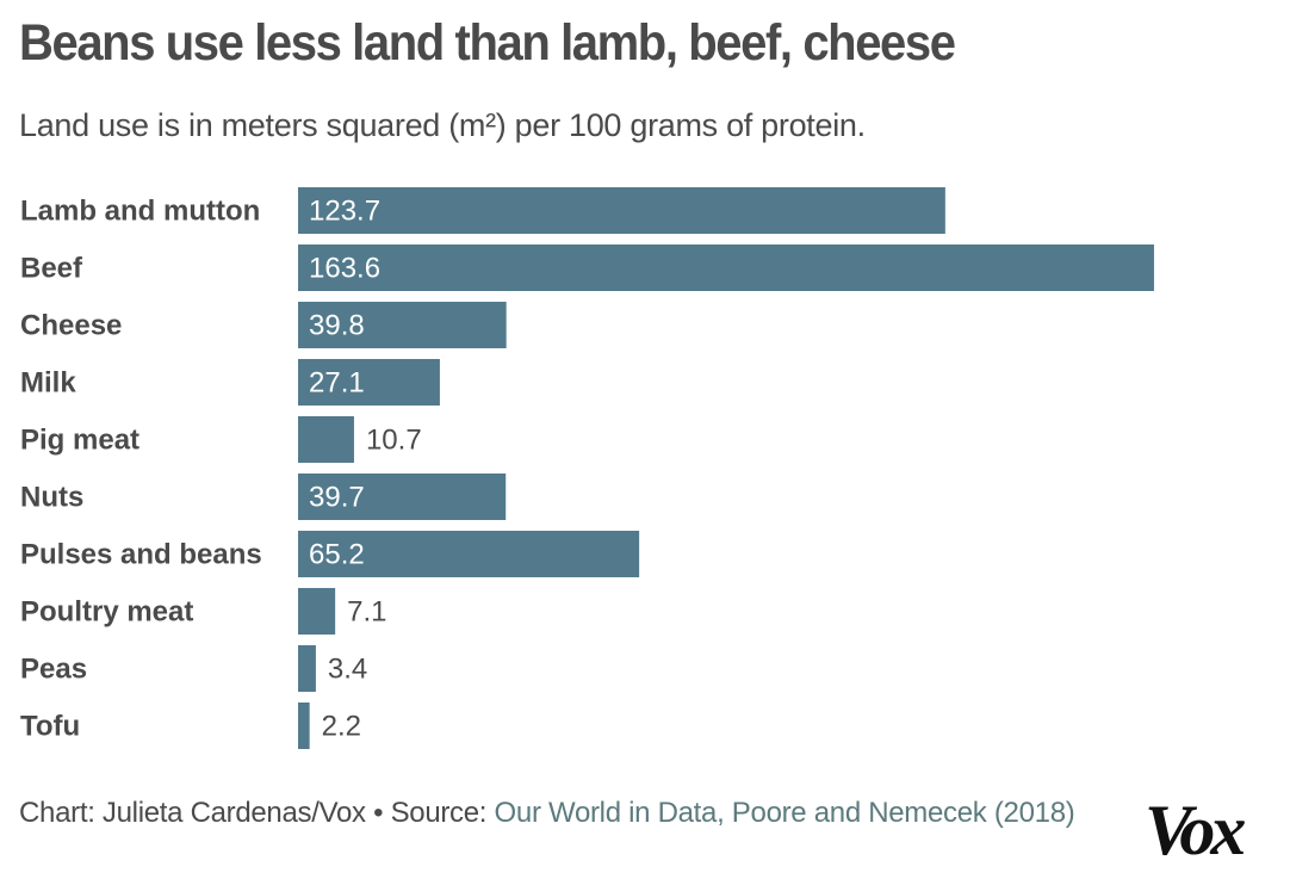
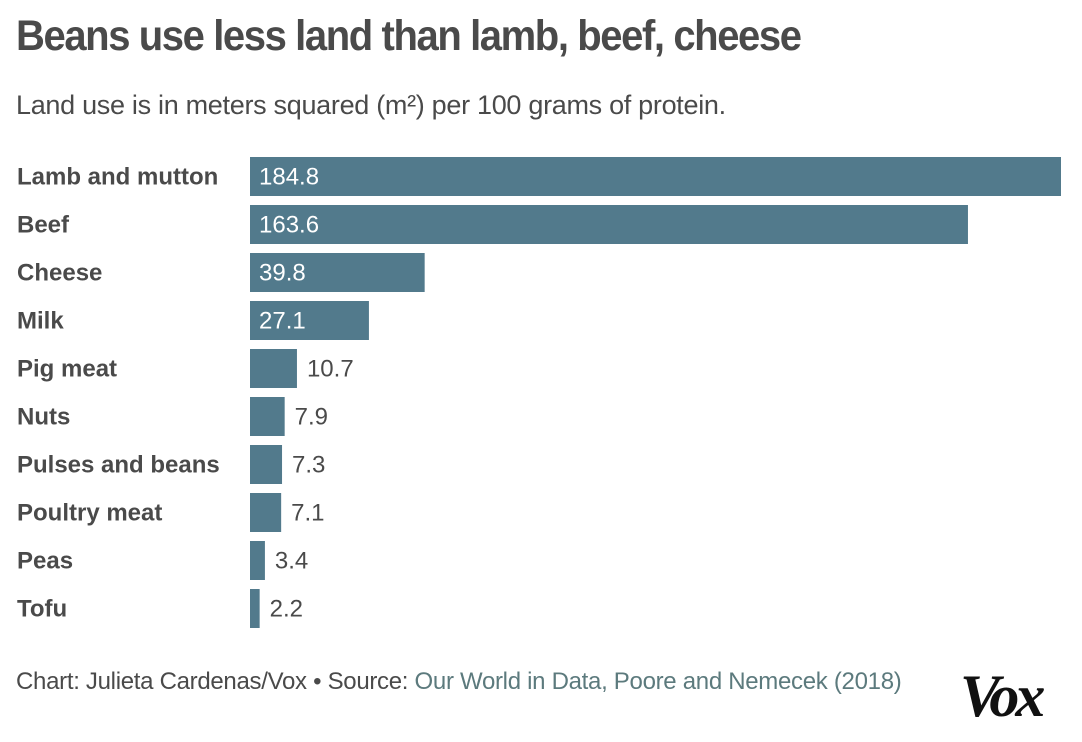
Lamb and mutton: 123.7 -> 184.8
Nuts: 39.7 -> 7.9
Pulses and beans: 65.2 -> 7.3
